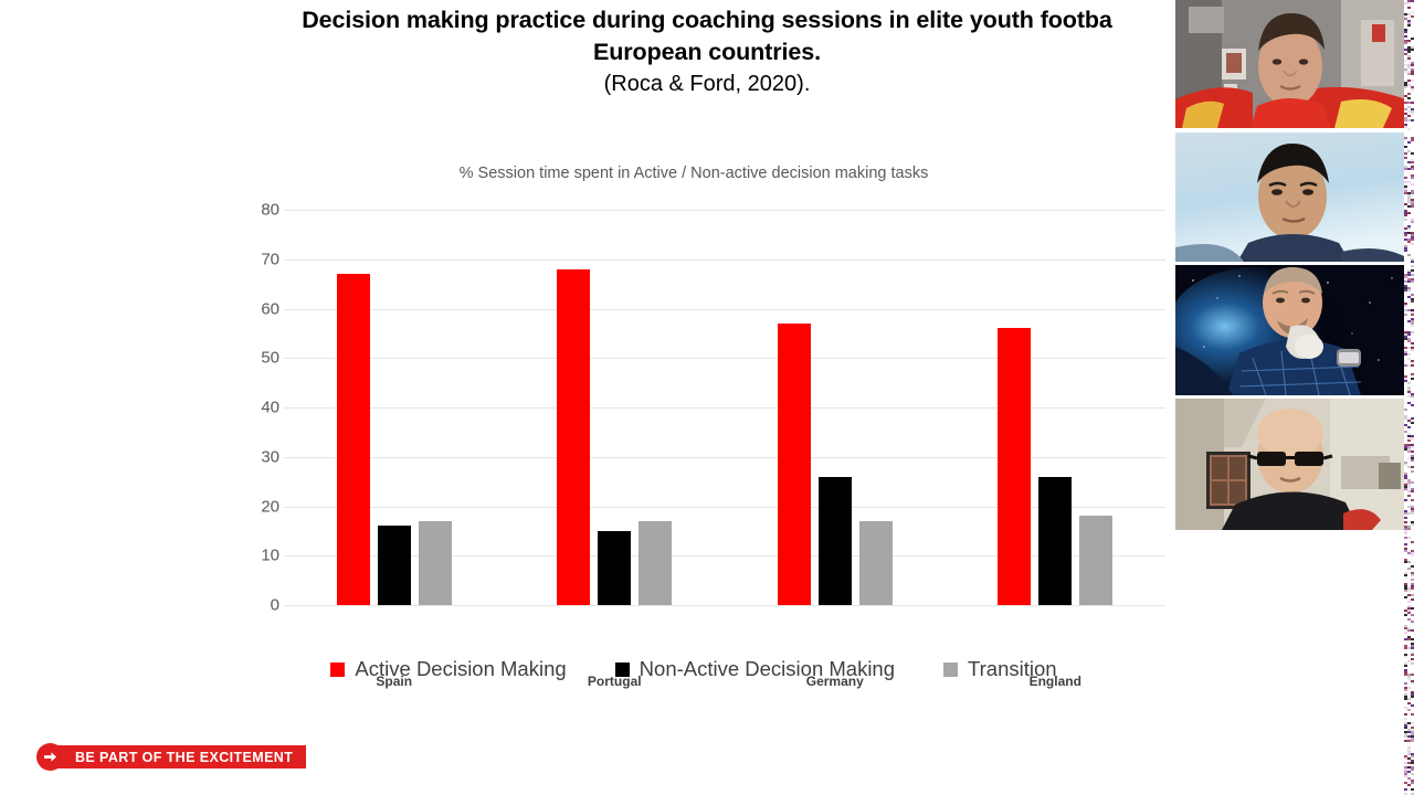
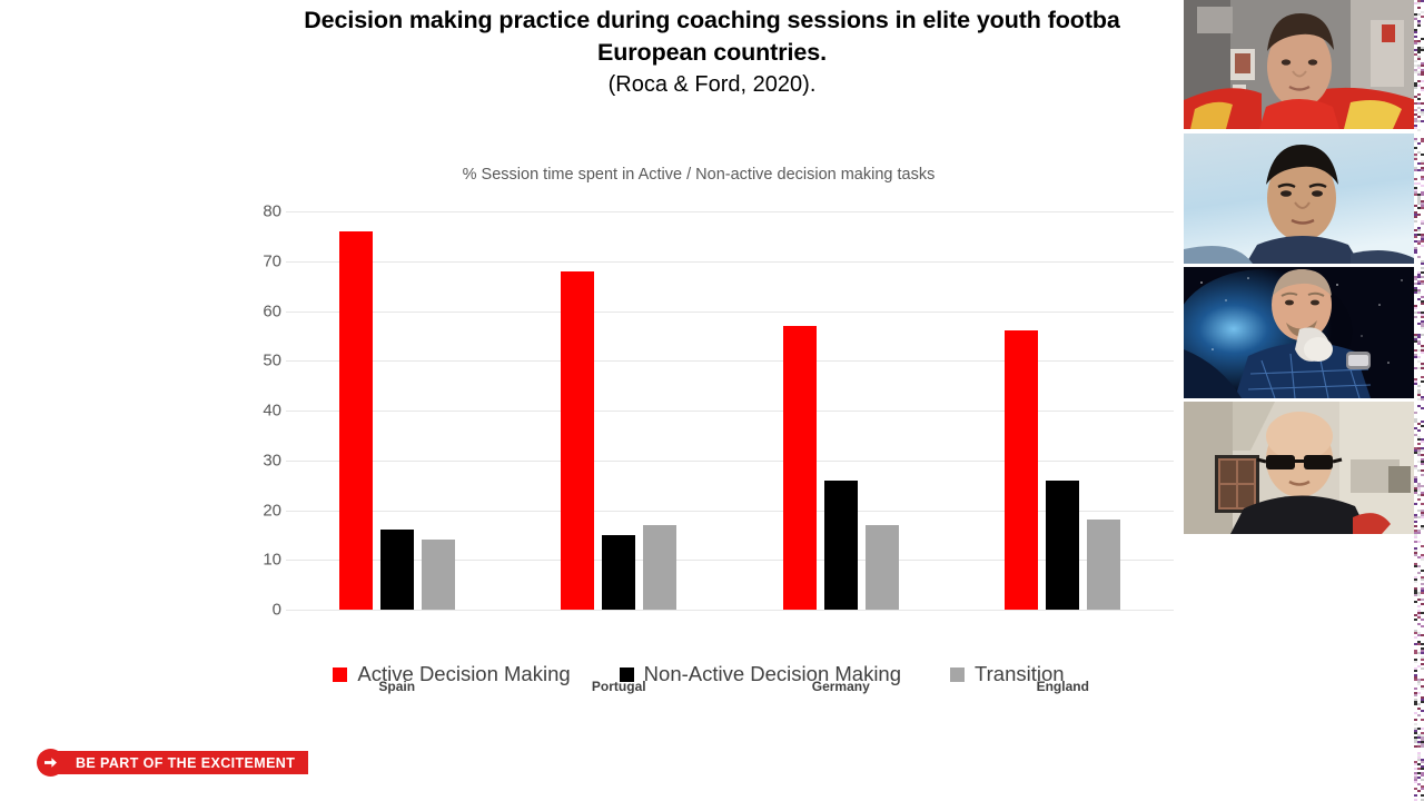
Active Decision Making/Spain: 67 -> 76
Transition/Spain: 17 -> 14
